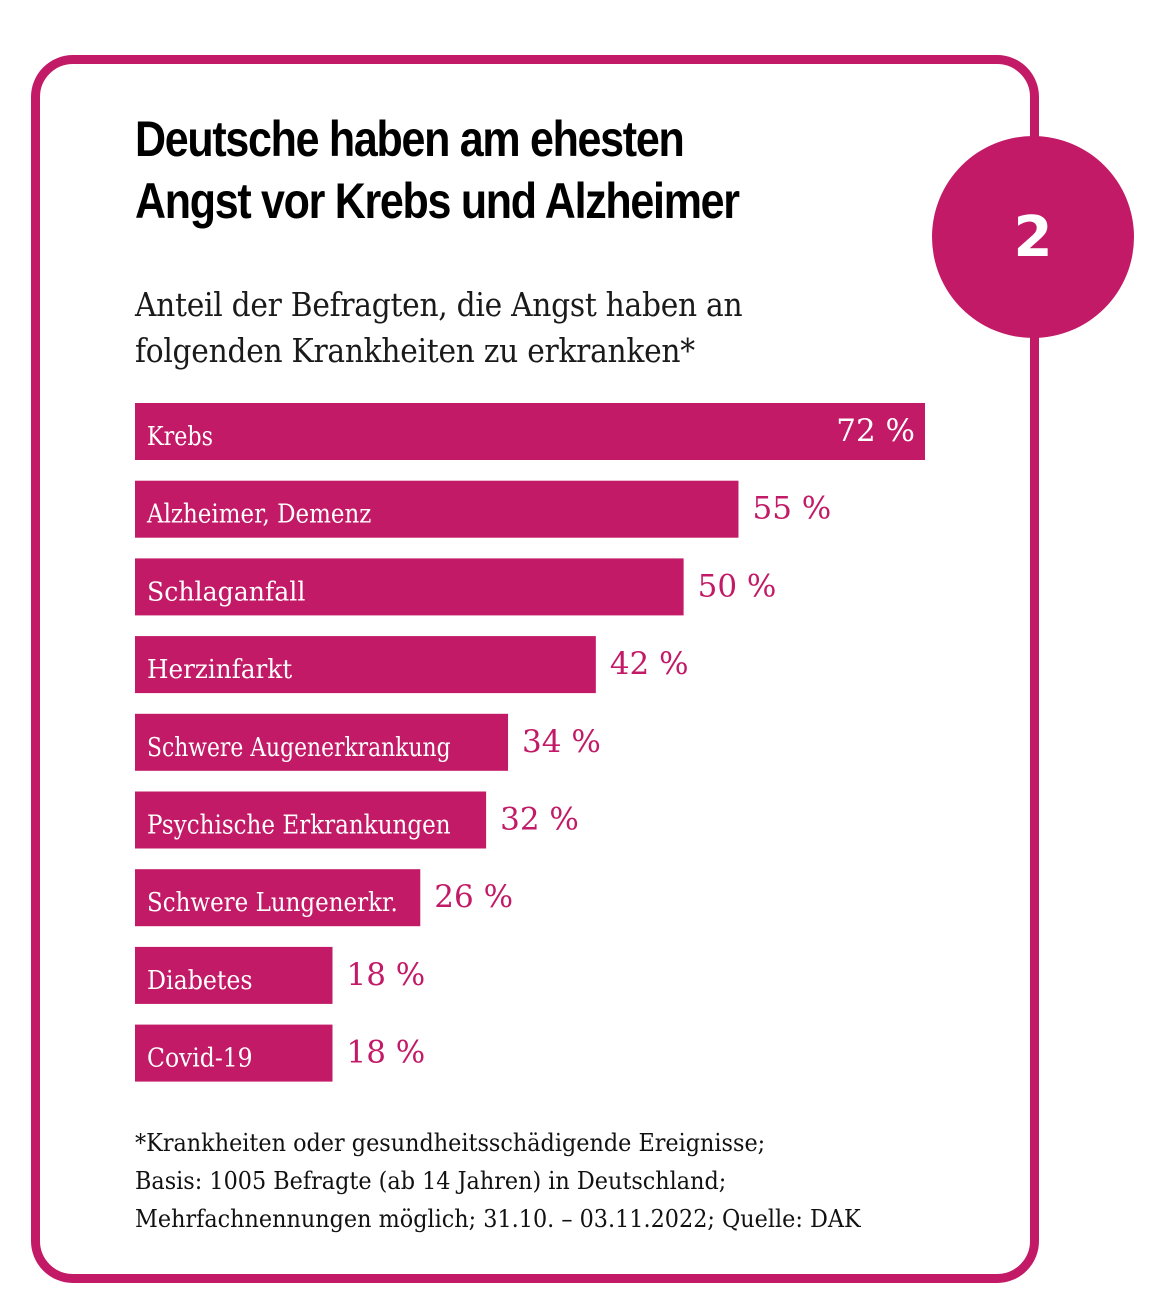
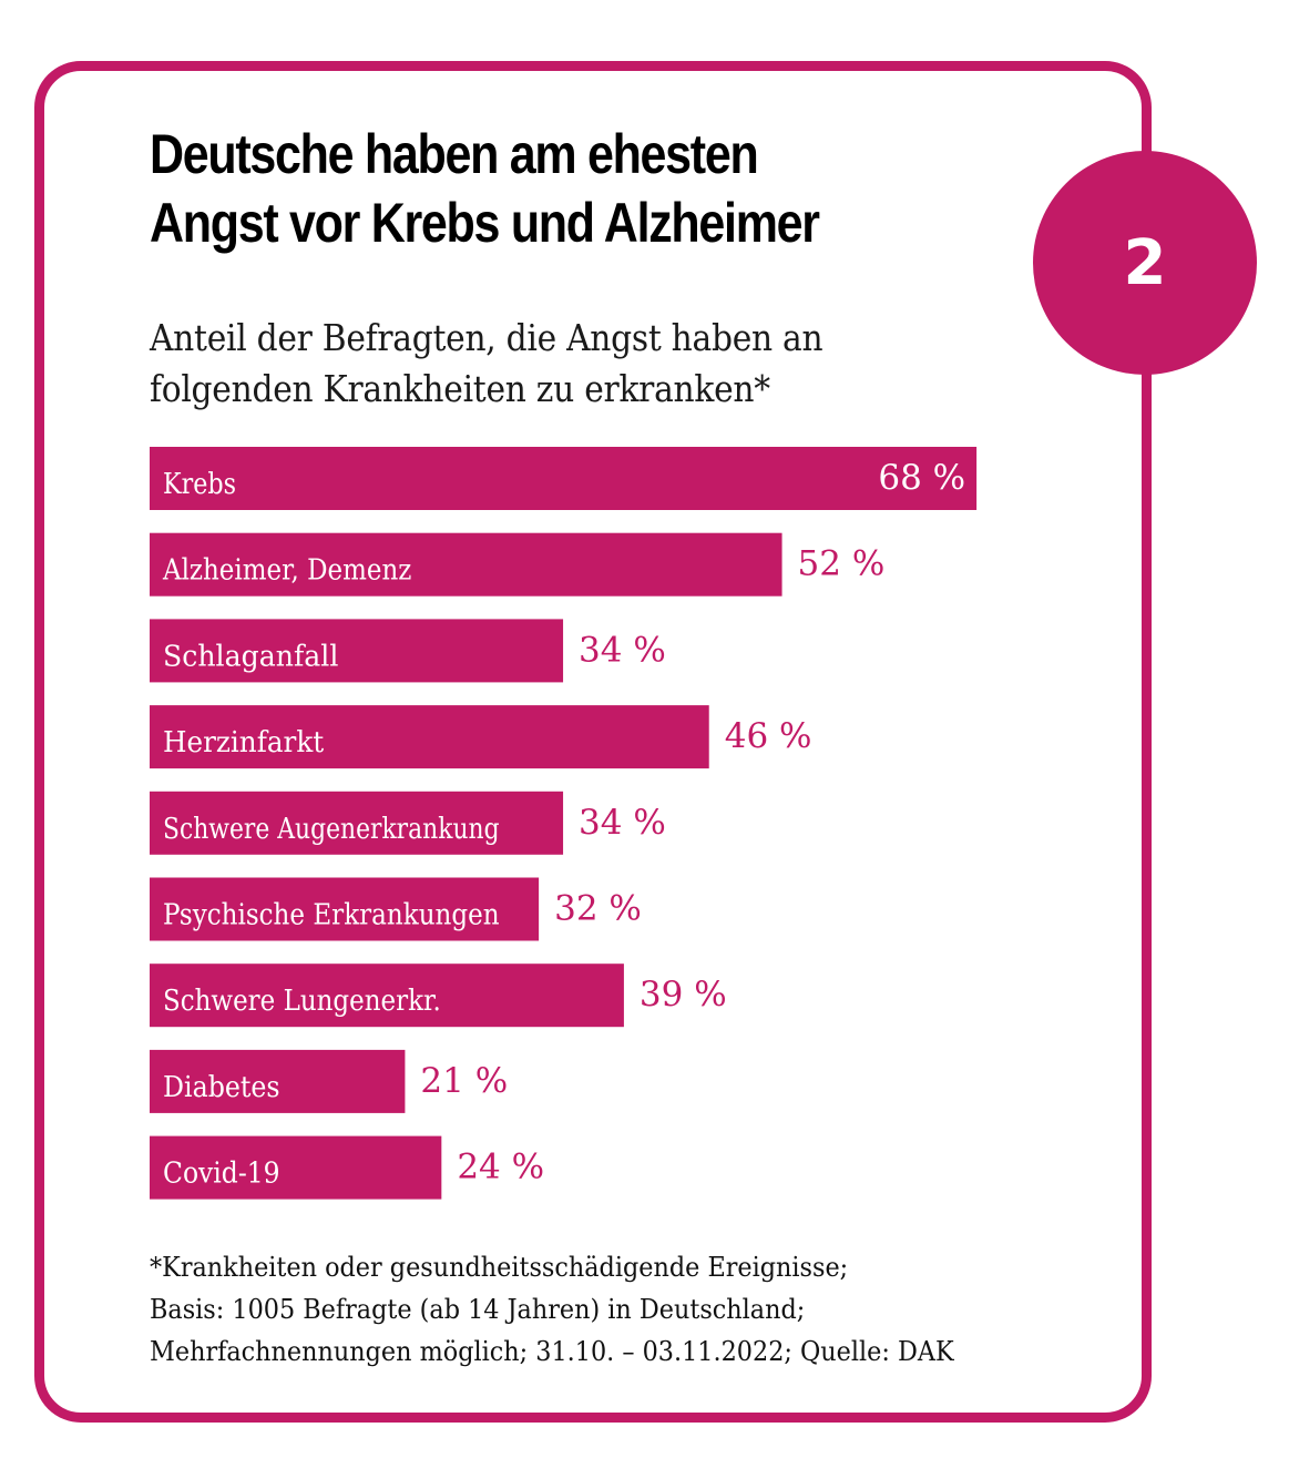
Krebs: 72 -> 68
Alzheimer, Demenz: 55 -> 52
Schlaganfall: 50 -> 34
Herzinfarkt: 42 -> 46
Schwere Lungenerkr.: 26 -> 39
Diabetes: 18 -> 21
Covid-19: 18 -> 24
